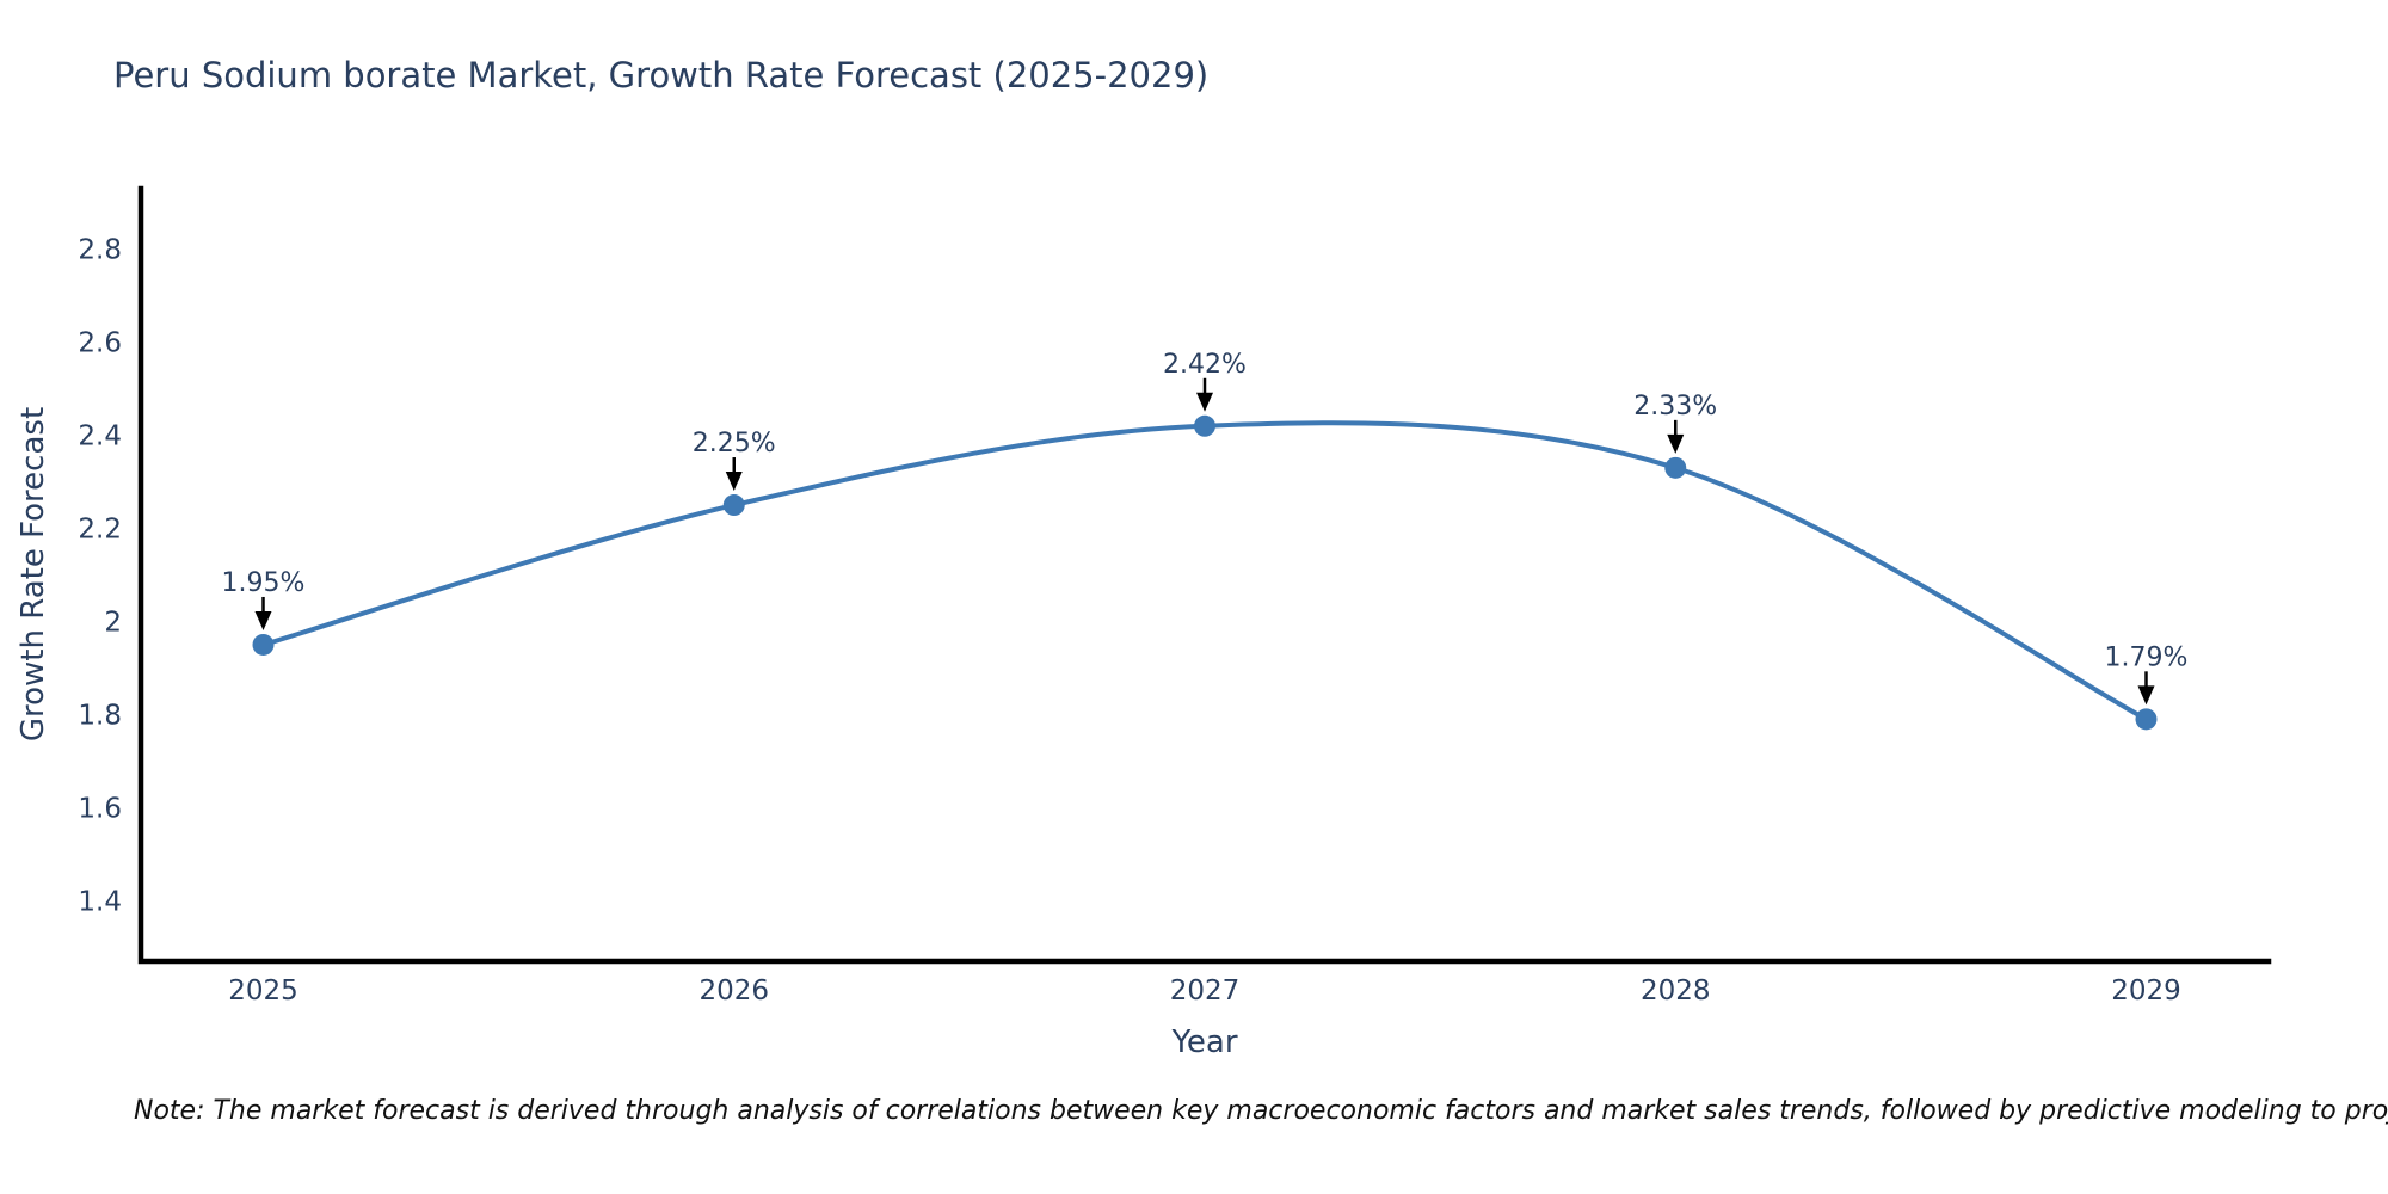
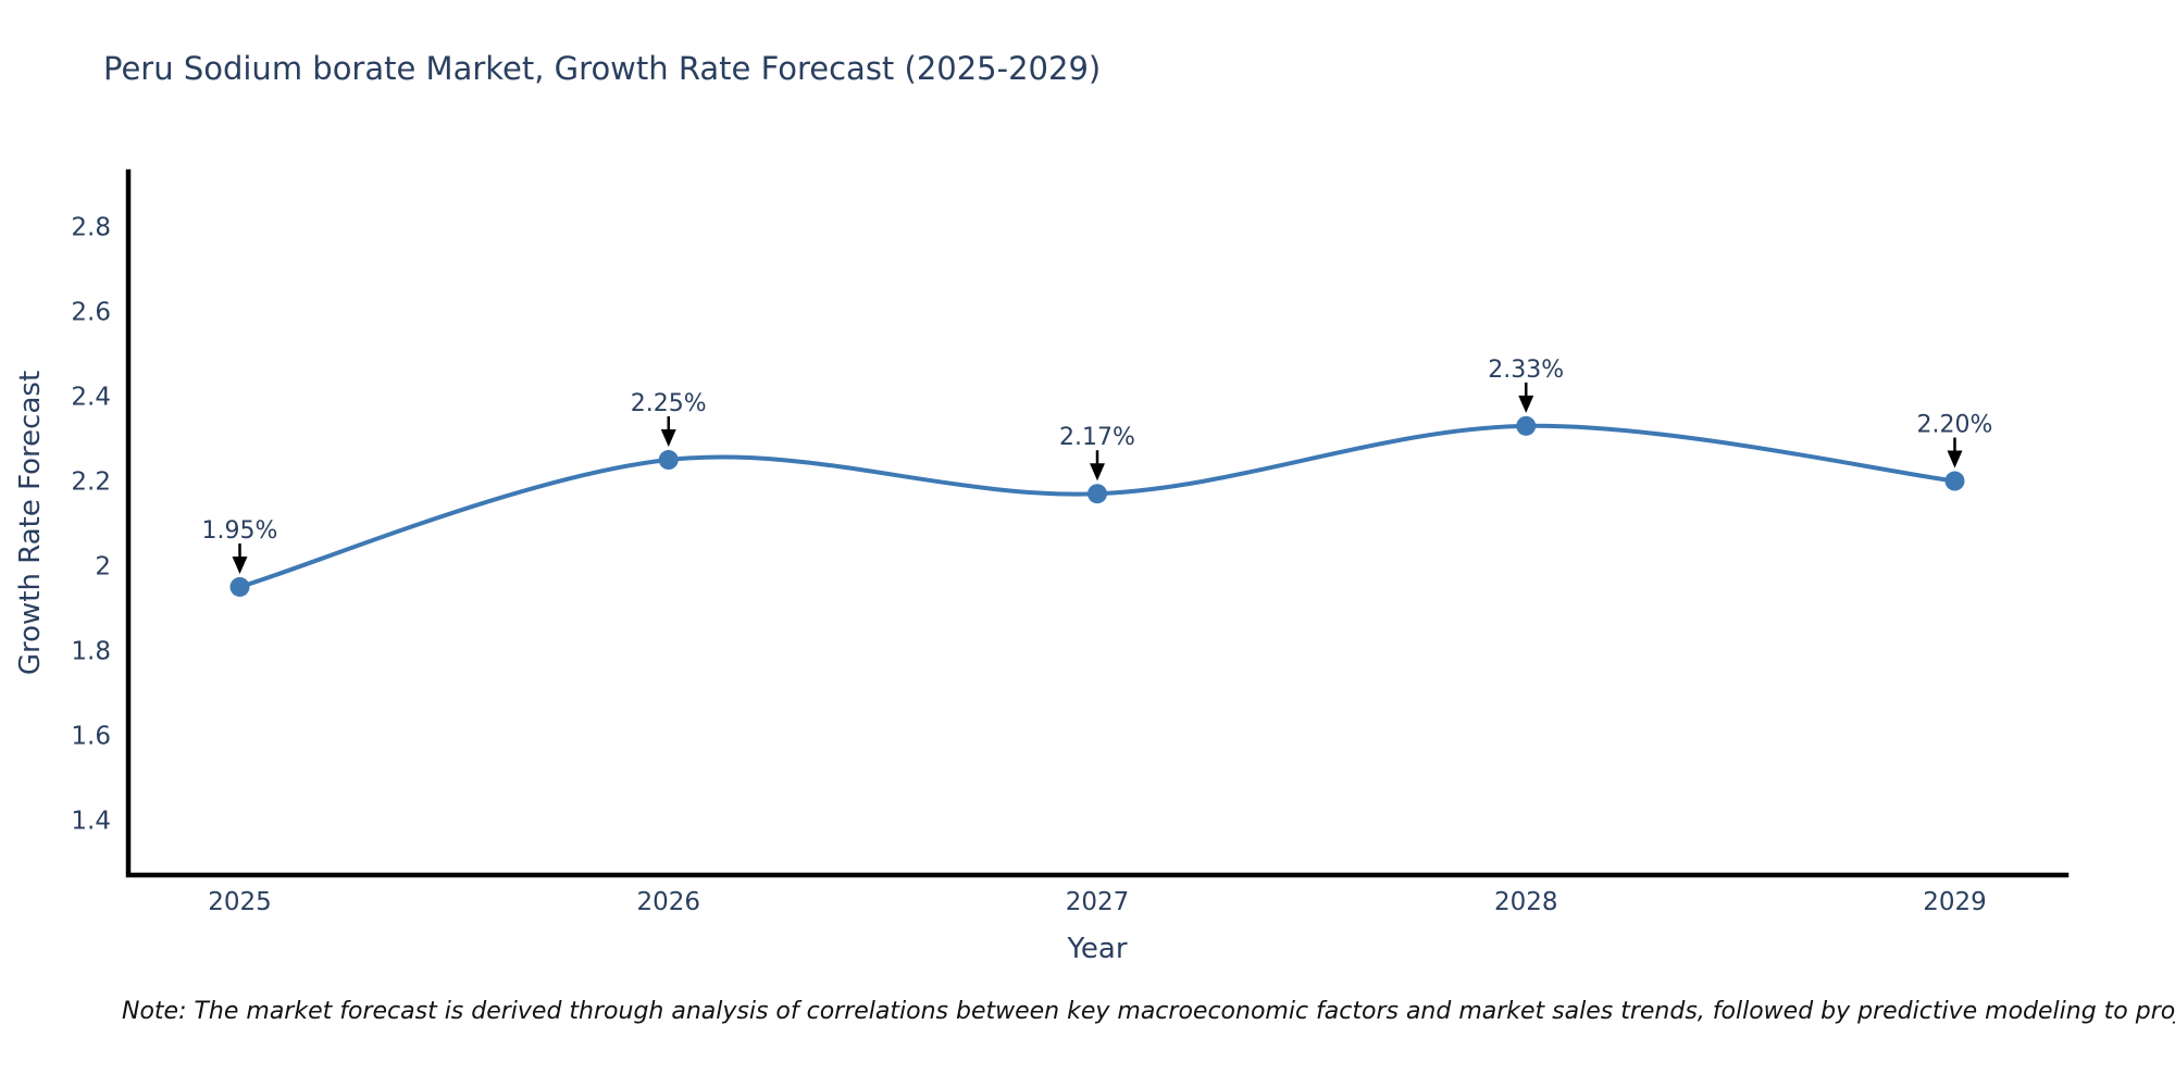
2027: 2.42% -> 2.17%
2029: 1.79% -> 2.20%
